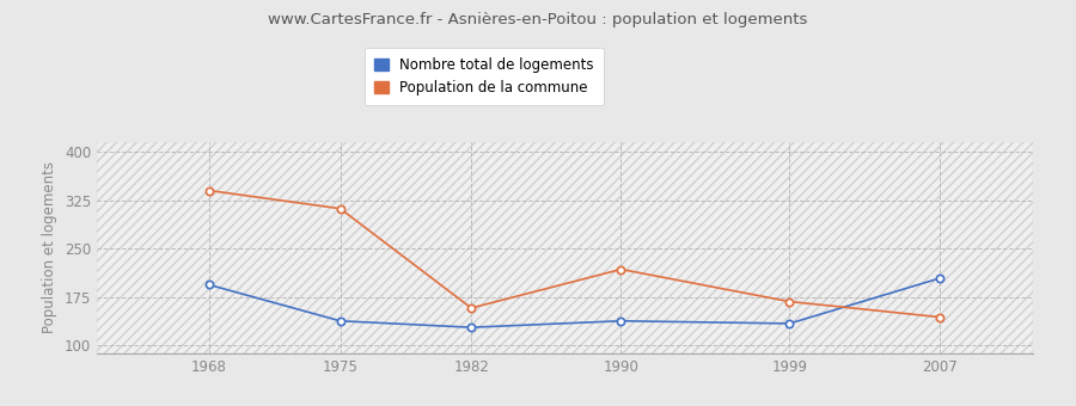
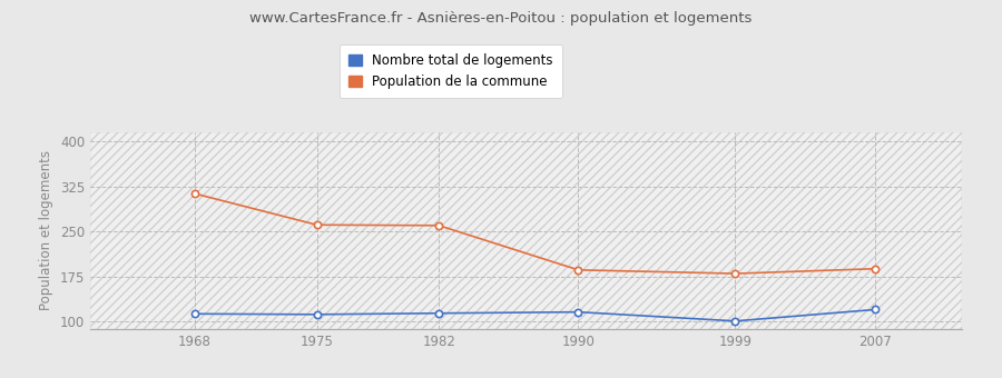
Nombre total de logements/1968: 194 -> 113
Population de la commune/1968: 340 -> 313
Nombre total de logements/1975: 138 -> 112
Population de la commune/1975: 312 -> 261
Nombre total de logements/1982: 128 -> 114
Population de la commune/1982: 158 -> 260
Nombre total de logements/1990: 138 -> 116
Population de la commune/1990: 218 -> 186
Nombre total de logements/1999: 134 -> 101
Population de la commune/1999: 168 -> 180
Nombre total de logements/2007: 204 -> 120
Population de la commune/2007: 144 -> 188
